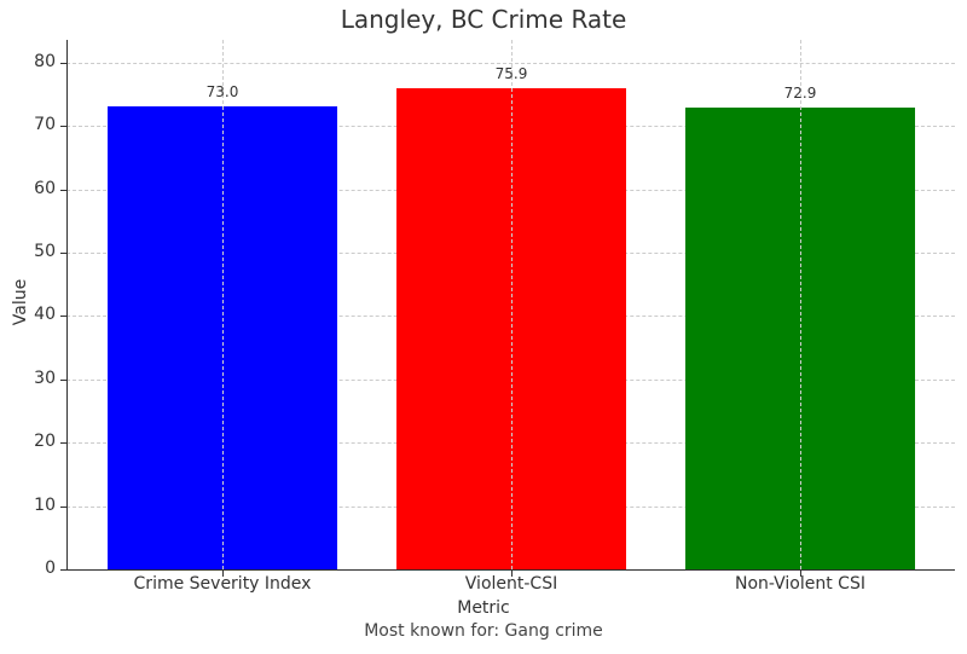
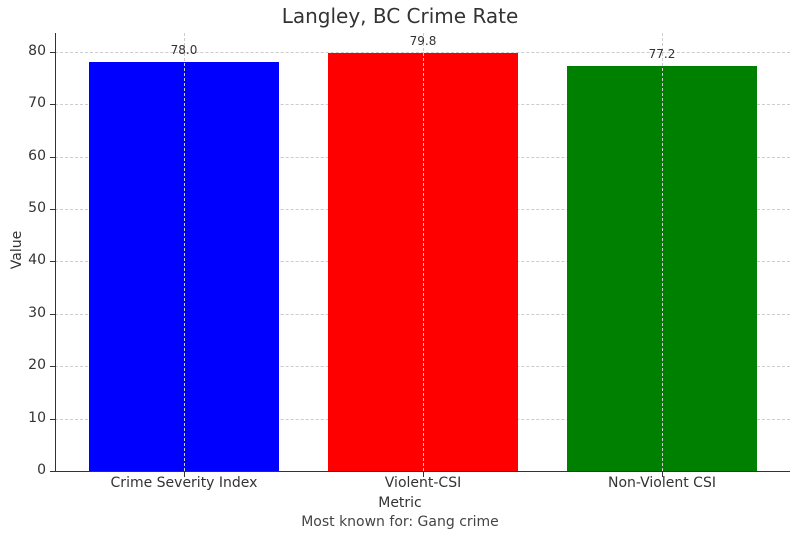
Crime Severity Index: 73.0 -> 78.0
Violent-CSI: 75.9 -> 79.8
Non-Violent CSI: 72.9 -> 77.2
